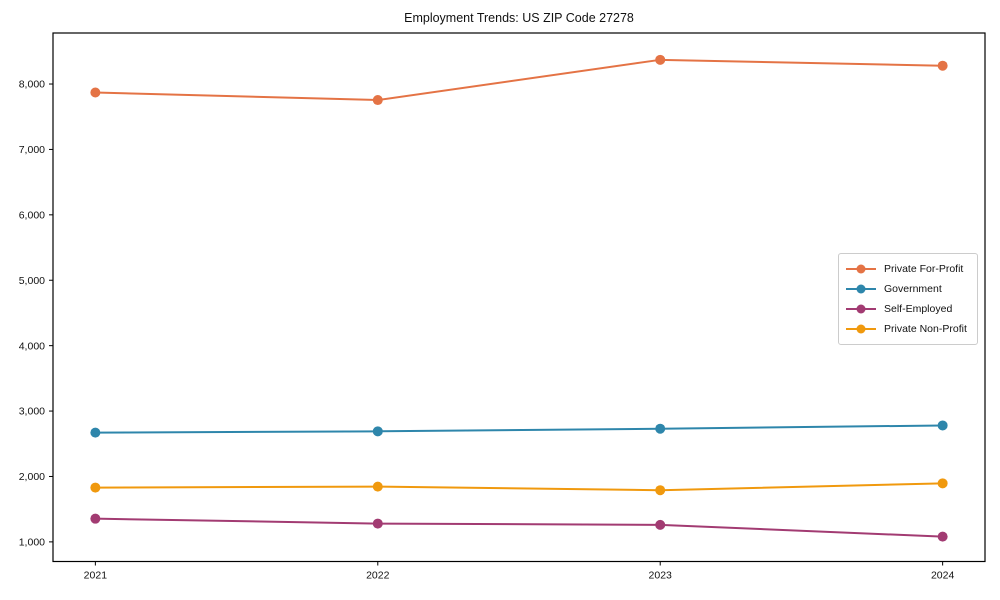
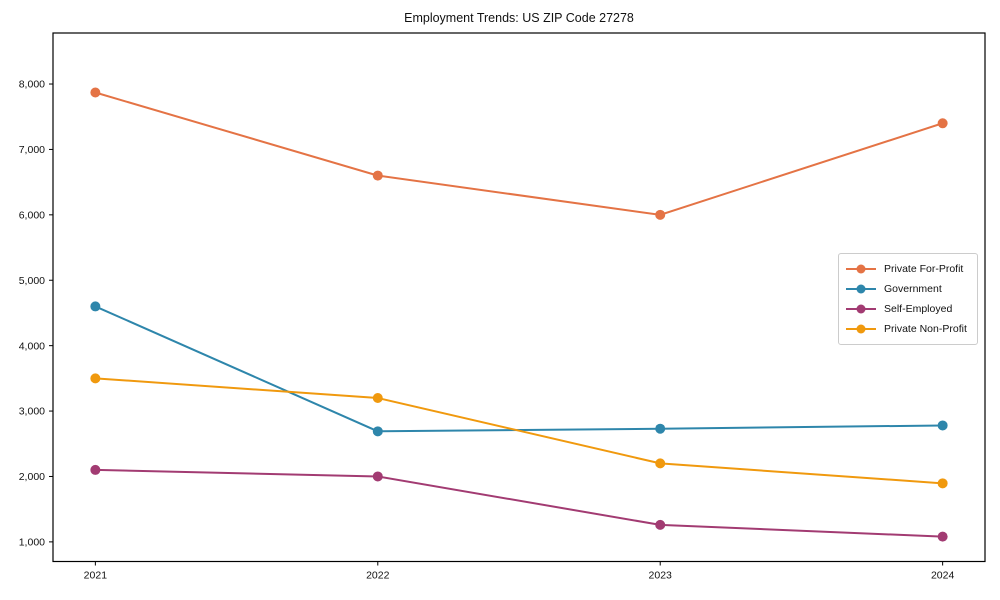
Government/2021: 2700 -> 4600
Self-Employed/2021: 1400 -> 2100
Private Non-Profit/2021: 1800 -> 3500
Private For-Profit/2022: 7800 -> 6600
Self-Employed/2022: 1300 -> 2000
Private Non-Profit/2022: 1800 -> 3200
Private For-Profit/2023: 8400 -> 6000
Private Non-Profit/2023: 1800 -> 2200
Private For-Profit/2024: 8300 -> 7400
